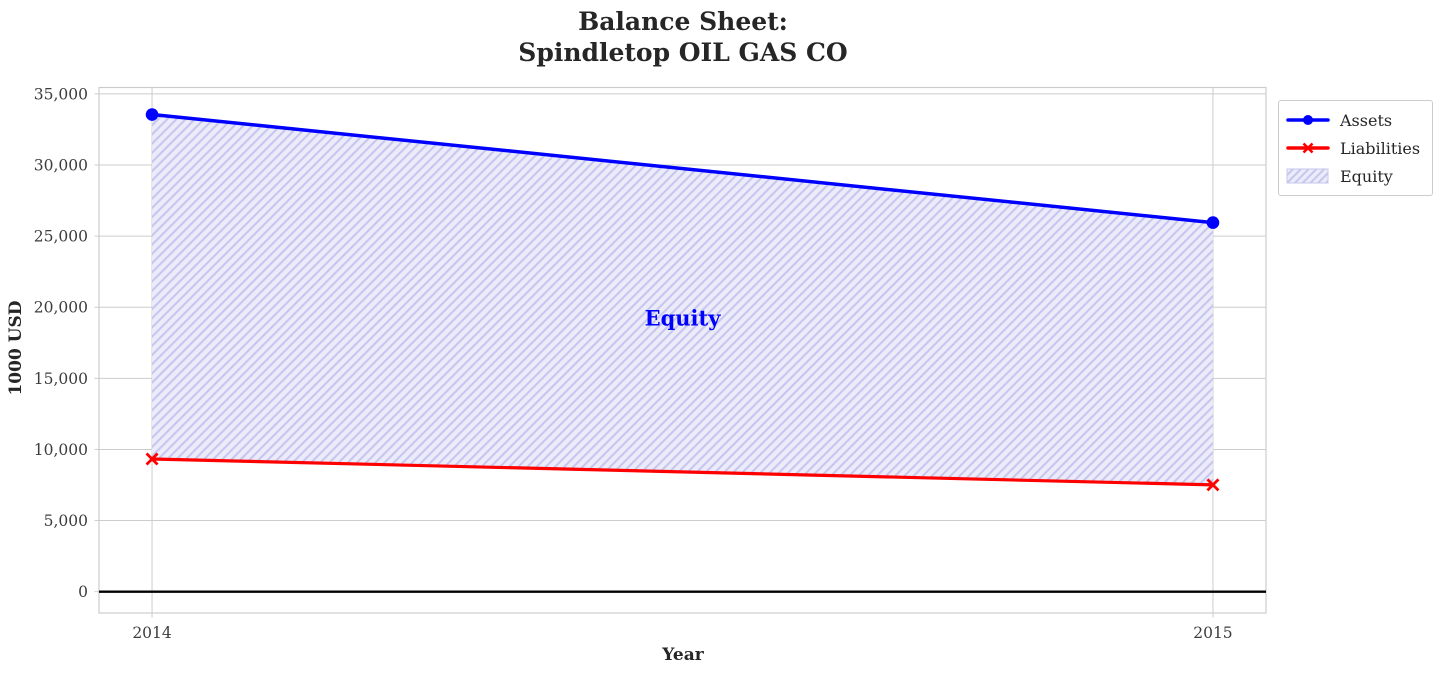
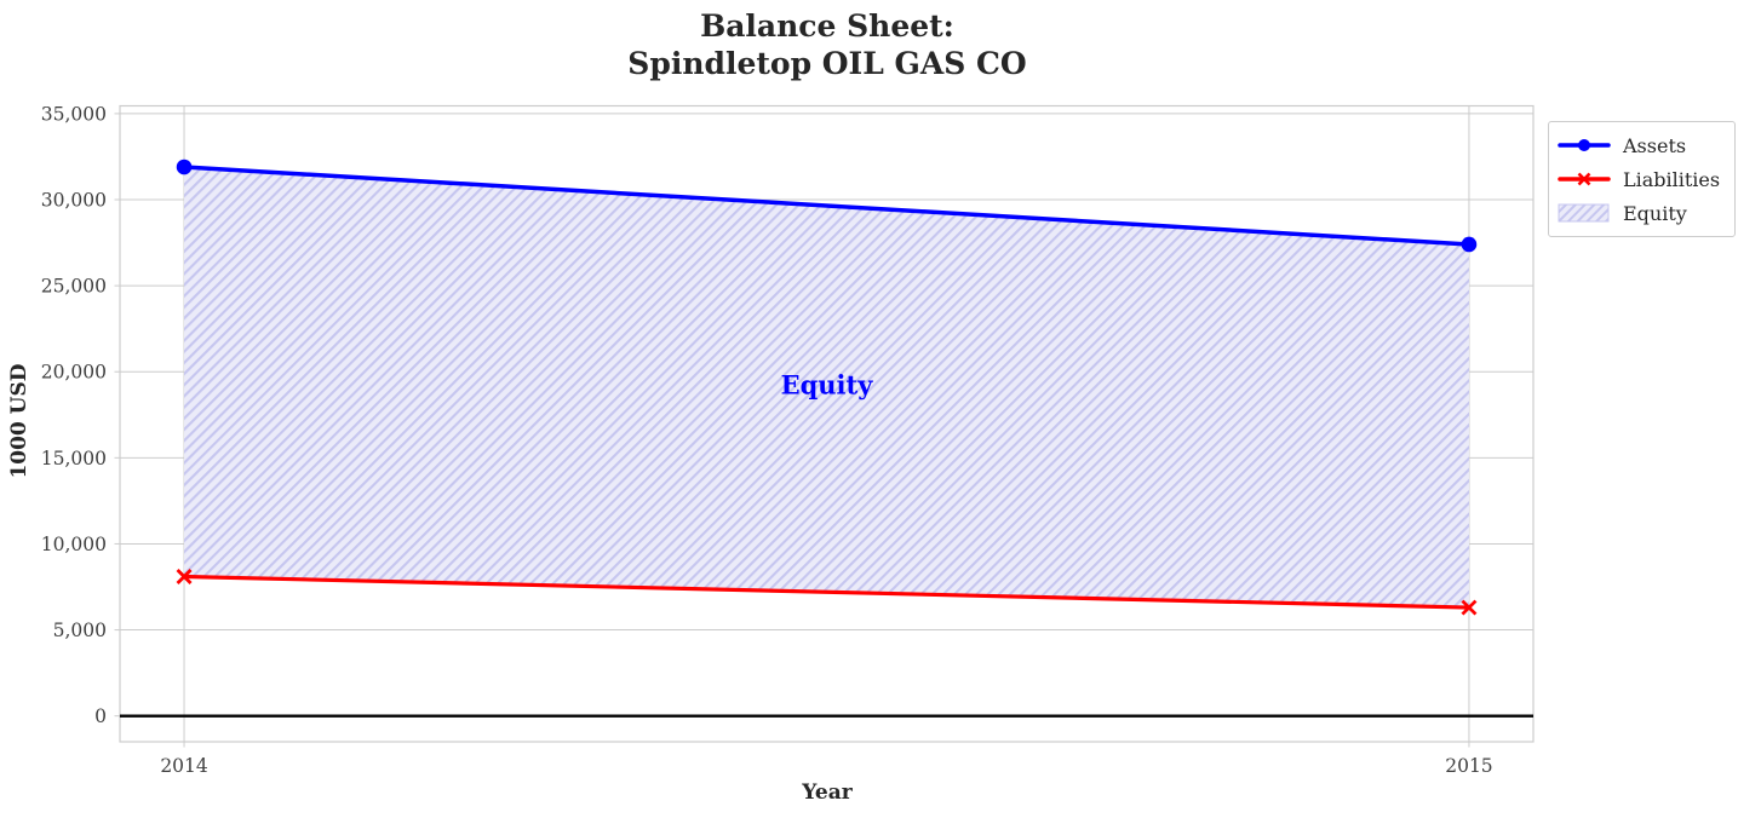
Assets/2014: 33600 -> 31900
Liabilities/2014: 9300 -> 8100
Assets/2015: 26000 -> 27400
Liabilities/2015: 7500 -> 6300
